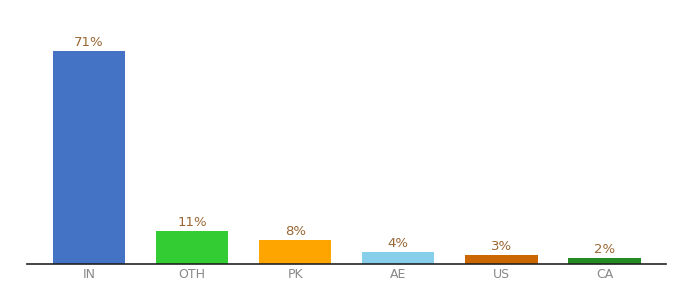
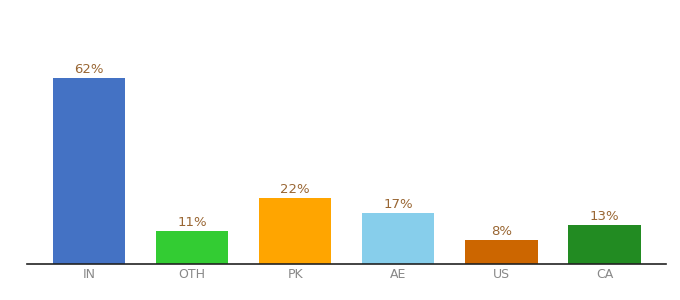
IN: 71% -> 62%
PK: 8% -> 22%
AE: 4% -> 17%
US: 3% -> 8%
CA: 2% -> 13%
